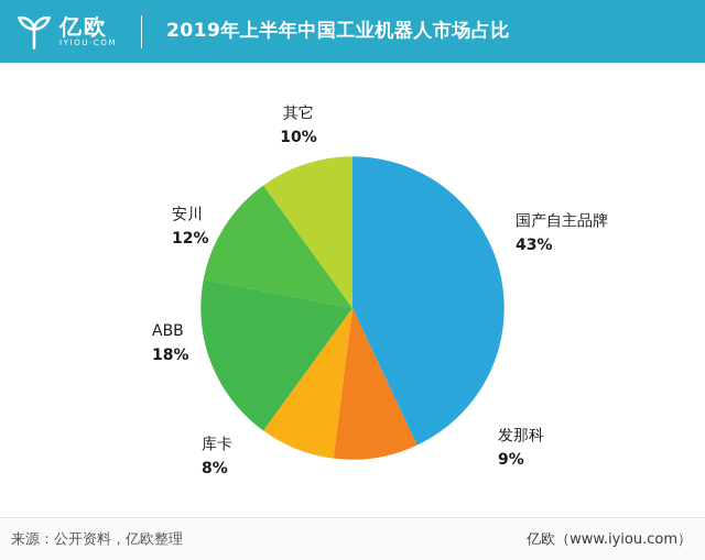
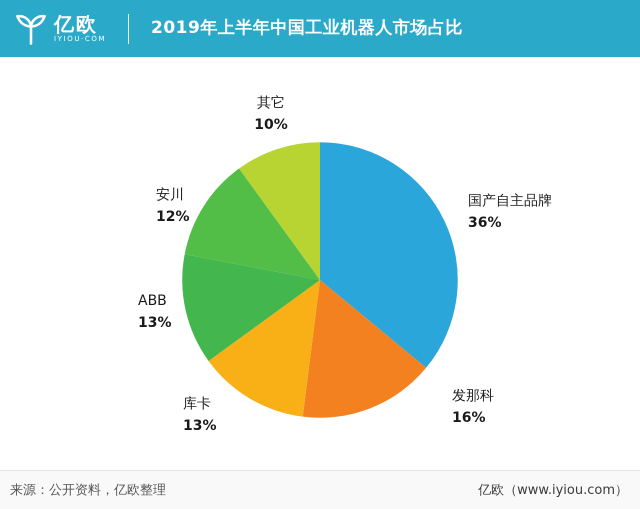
国产自主品牌: 43% -> 36%
发那科: 9% -> 16%
库卡: 8% -> 13%
ABB: 18% -> 13%
